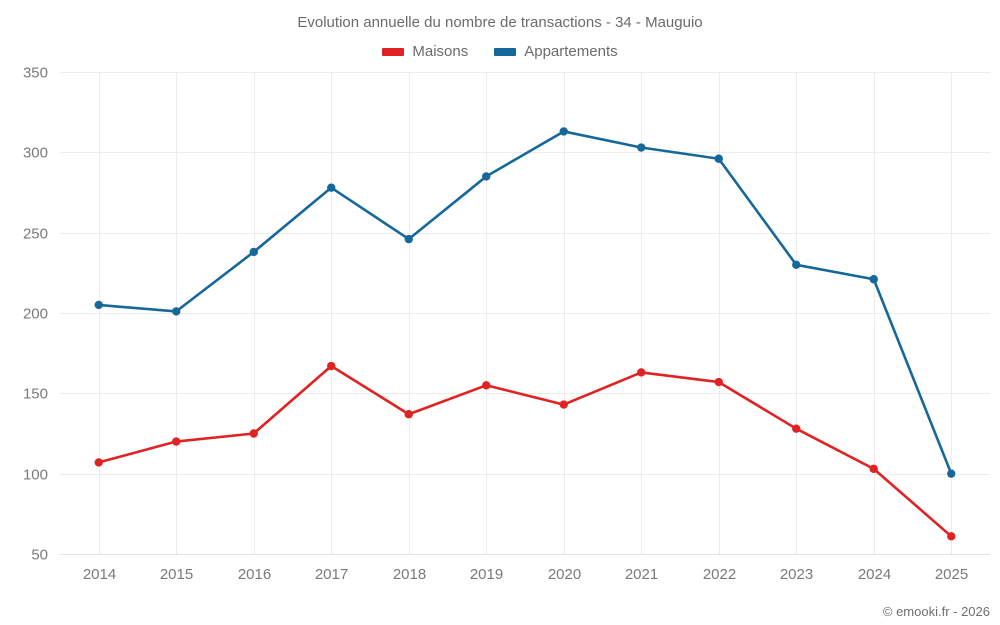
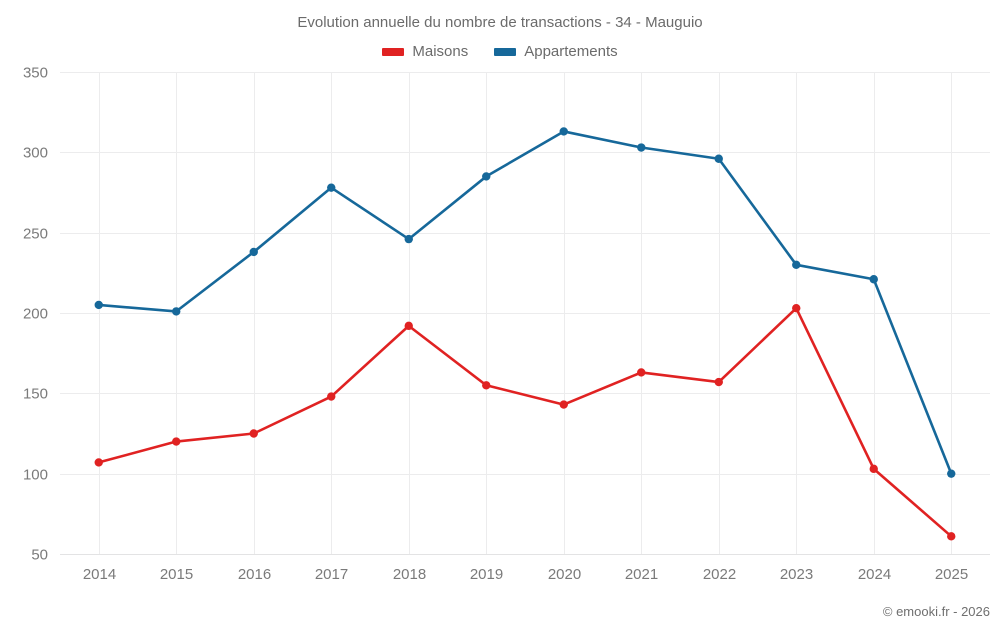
Maisons/2017: 167 -> 148
Maisons/2018: 137 -> 192
Maisons/2023: 128 -> 203
